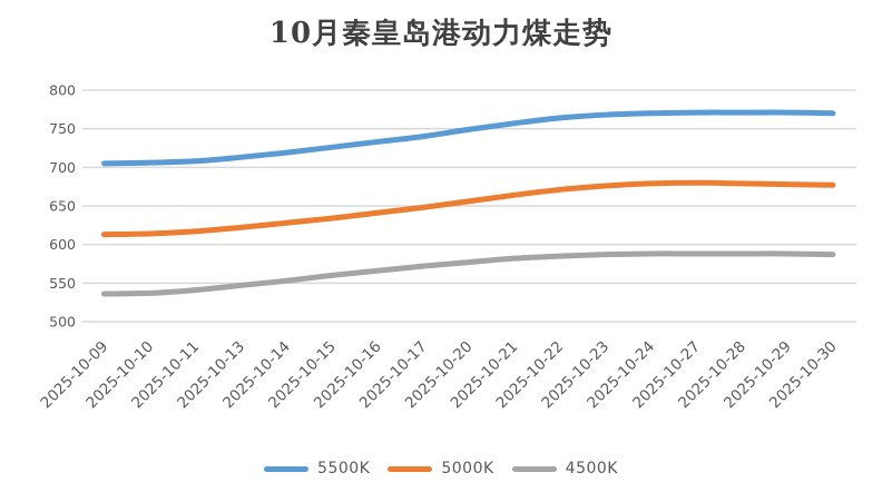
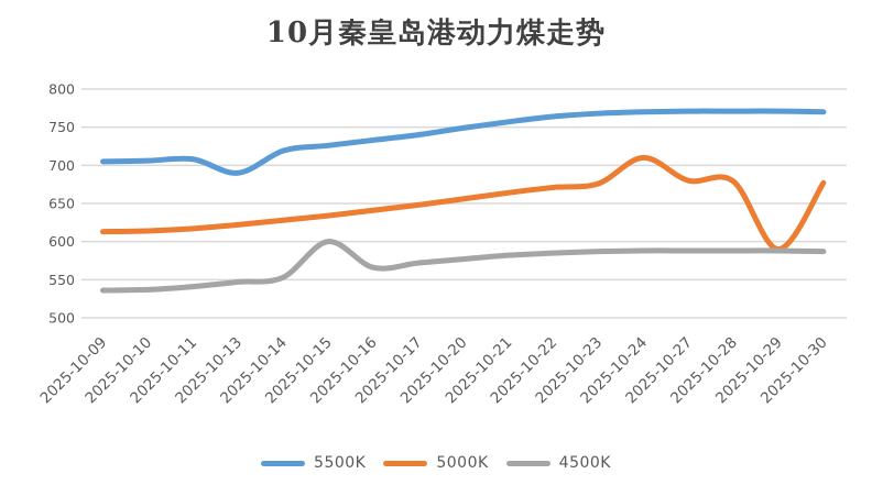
5500K/2025-10-13: 710 -> 690
4500K/2025-10-15: 560 -> 600
5000K/2025-10-24: 680 -> 710
5000K/2025-10-29: 680 -> 590
